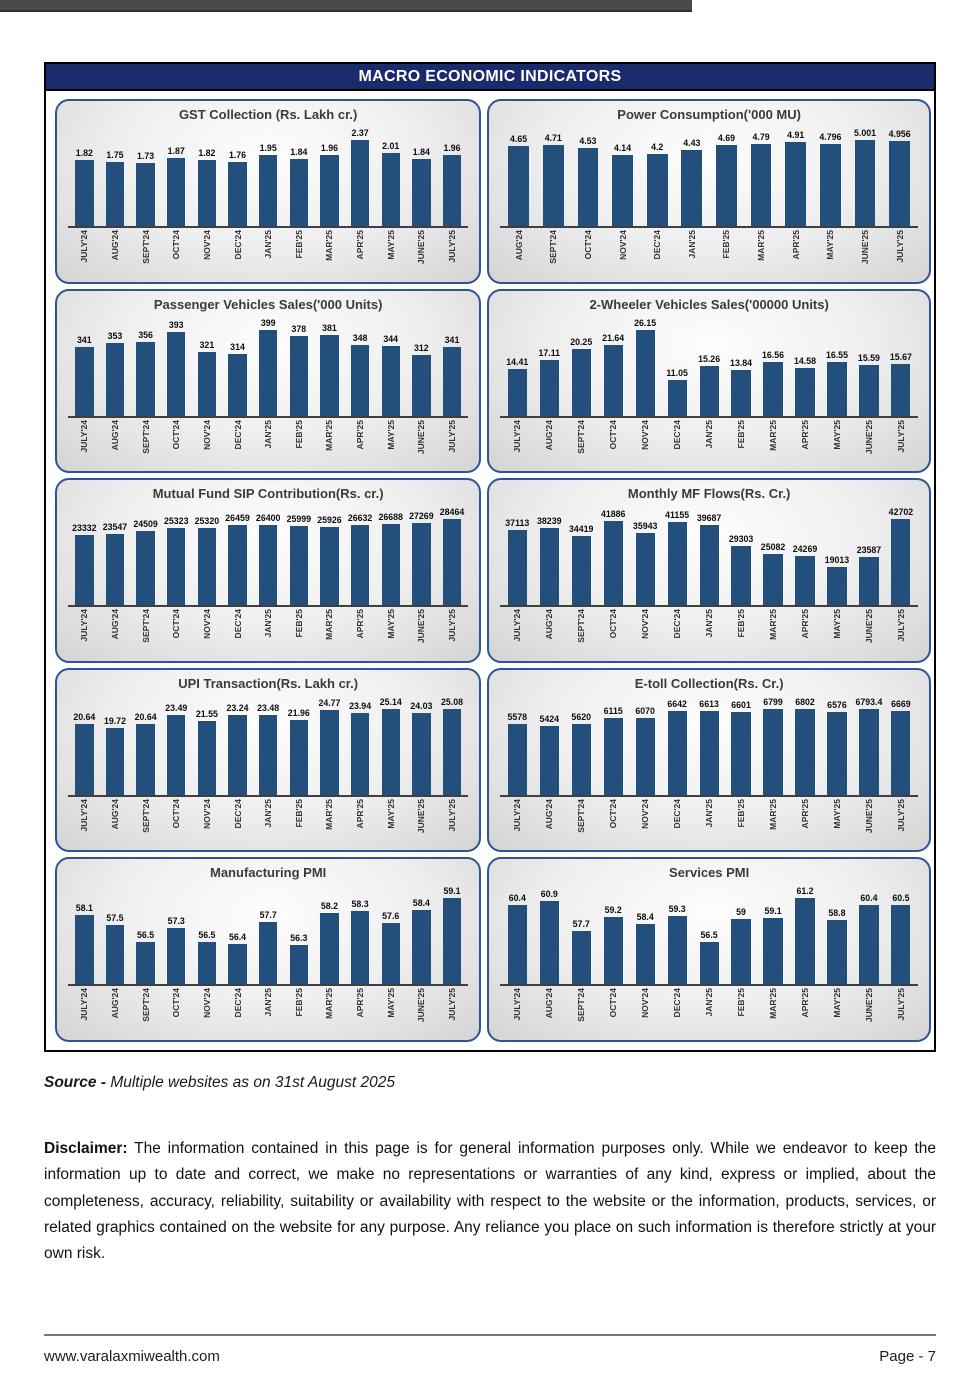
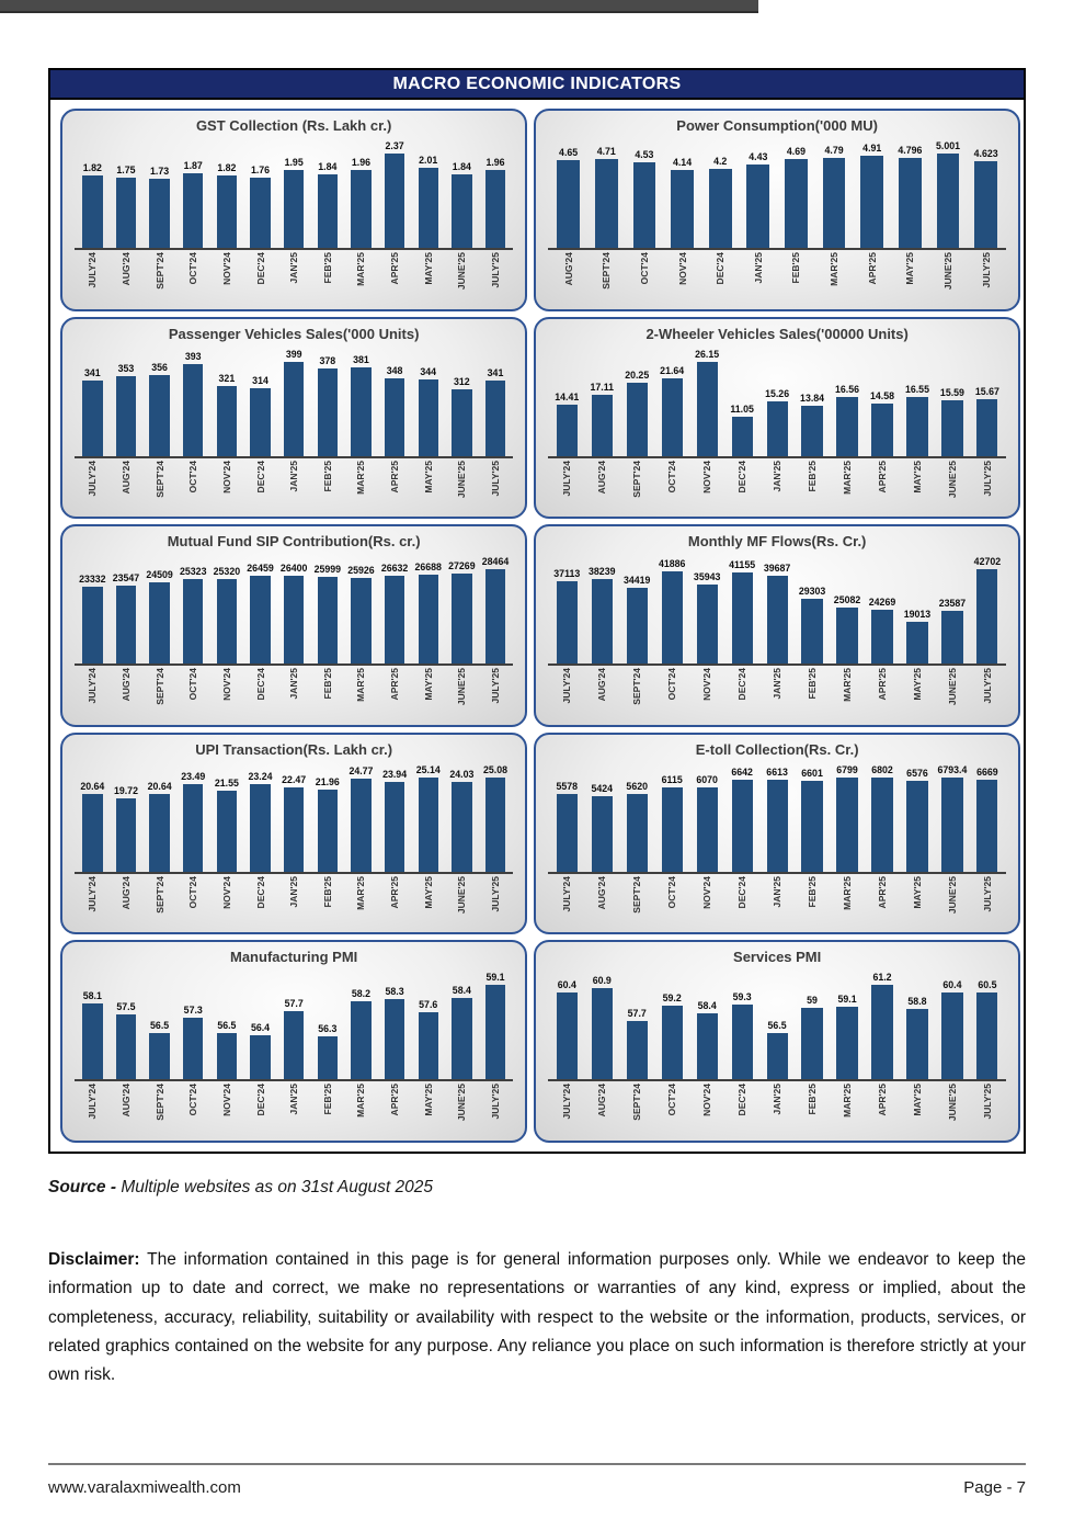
Power Consumption('000 MU)/JULY'25: 4.956 -> 4.623
UPI Transaction(Rs. Lakh cr.)/JAN'25: 23.48 -> 22.47
